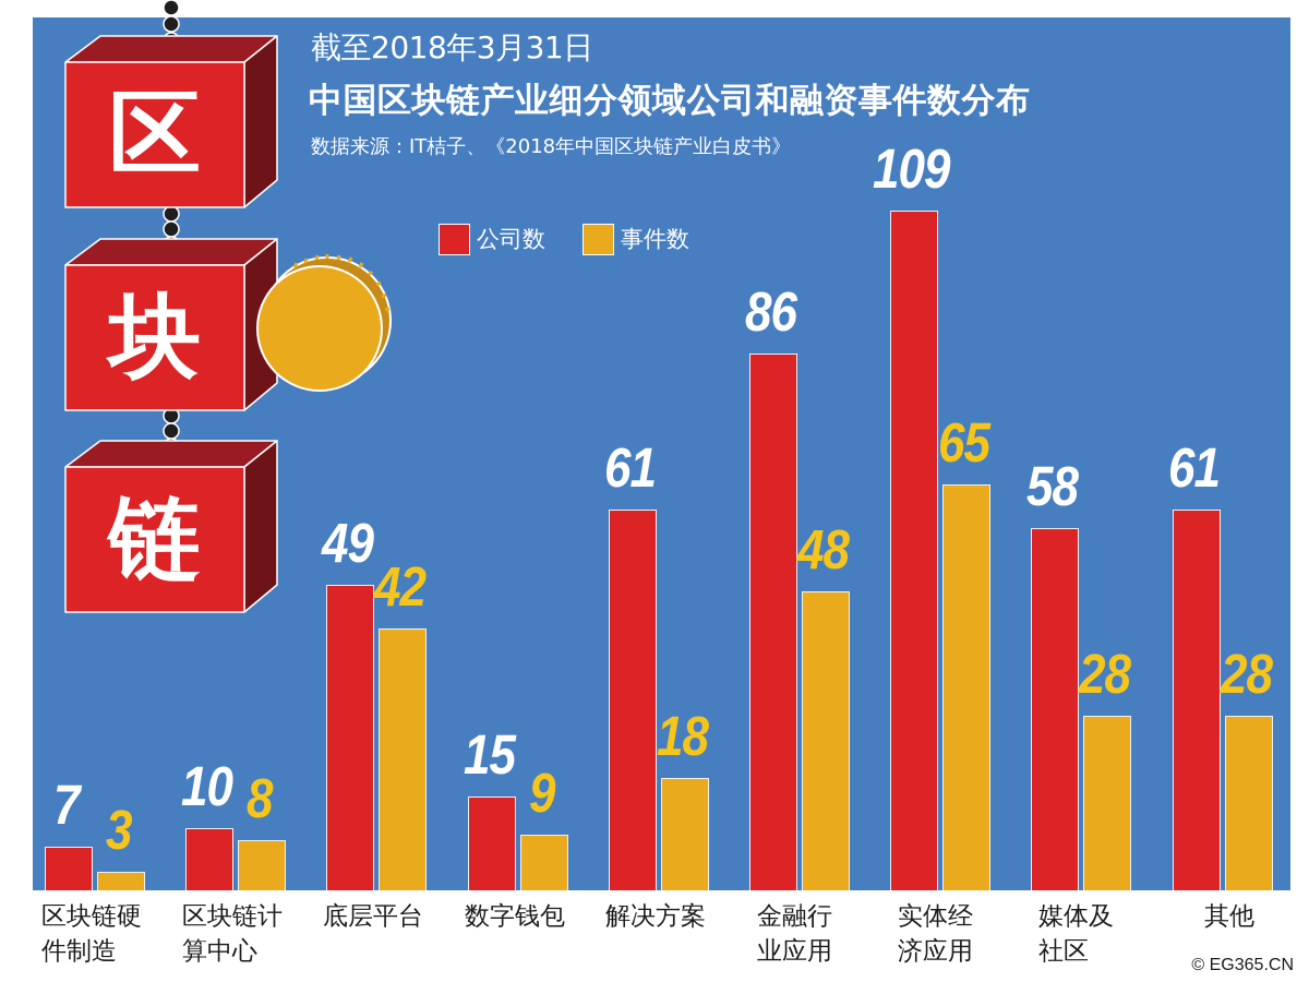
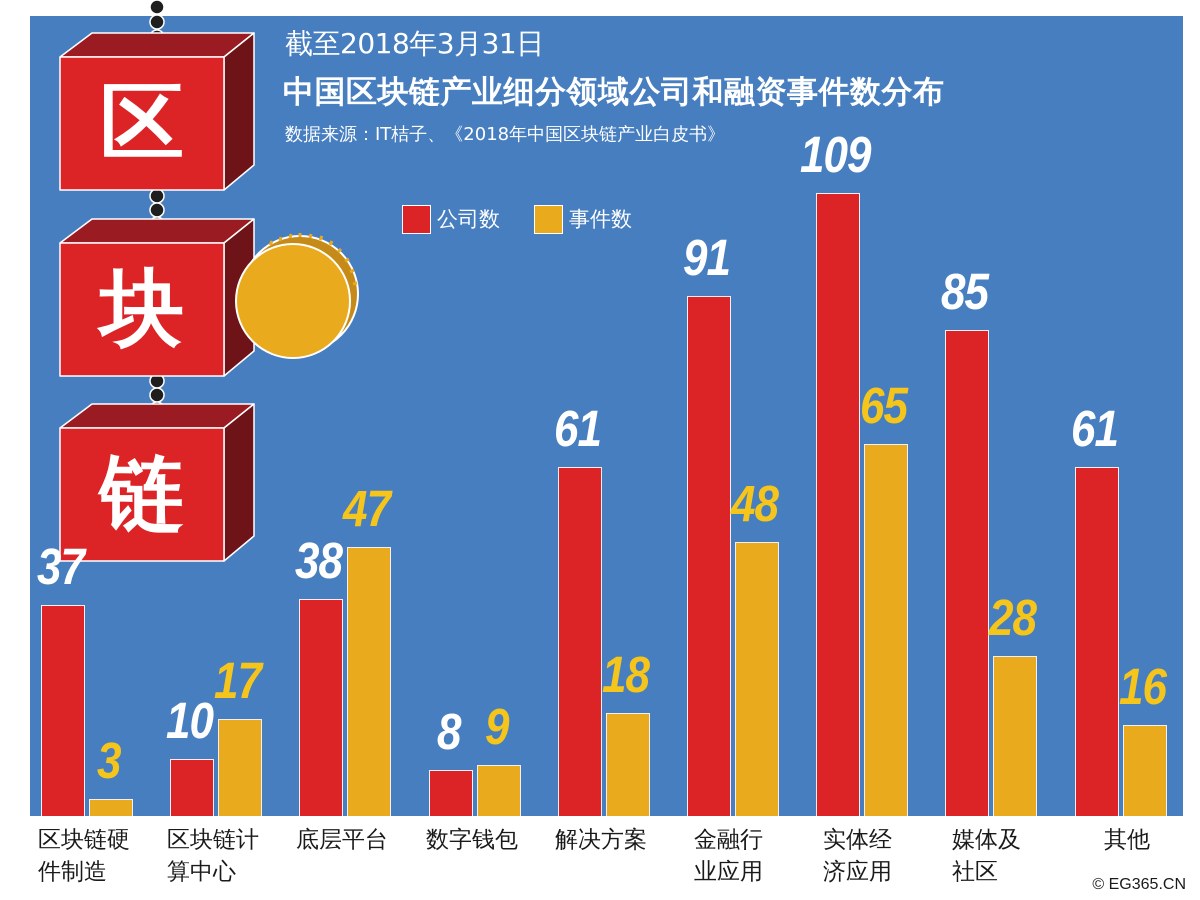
公司数/区块链硬件制造: 7 -> 37
事件数/区块链计算中心: 8 -> 17
公司数/底层平台: 49 -> 38
事件数/底层平台: 42 -> 47
公司数/数字钱包: 15 -> 8
公司数/金融行业应用: 86 -> 91
公司数/媒体及社区: 58 -> 85
事件数/其他: 28 -> 16
